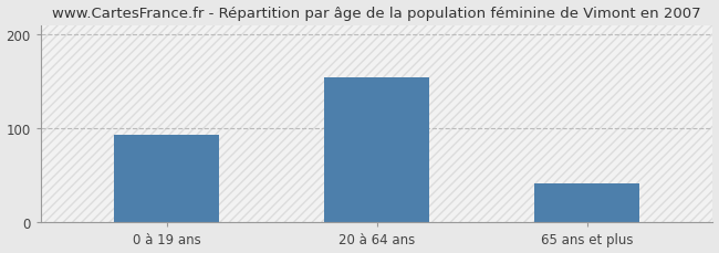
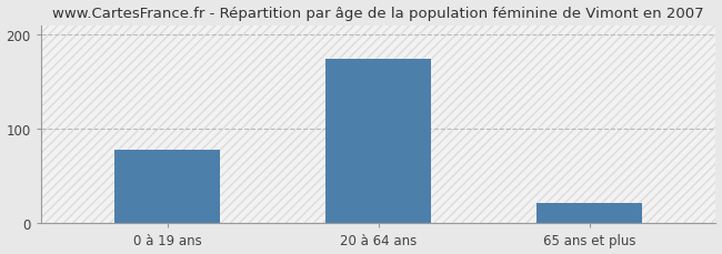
0 à 19 ans: 94 -> 78
20 à 64 ans: 154 -> 175
65 ans et plus: 42 -> 22
